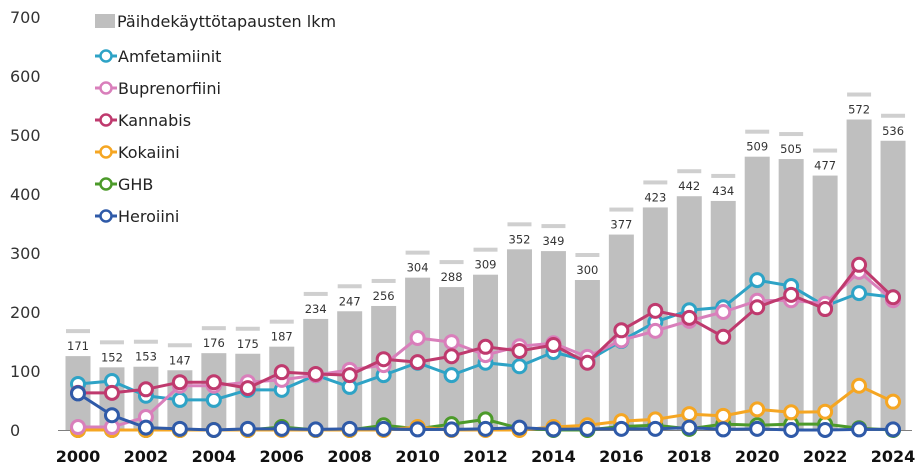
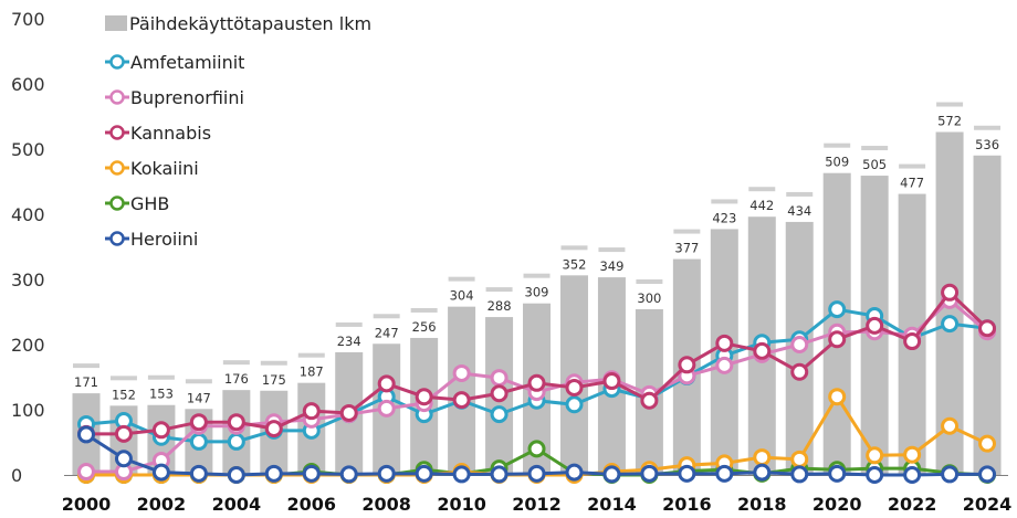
Amfetamiinit/2008: 70 -> 120
Kannabis/2008: 90 -> 140
GHB/2012: 20 -> 40
Kokaiini/2020: 40 -> 120
